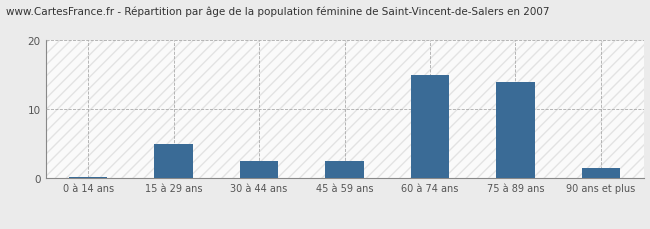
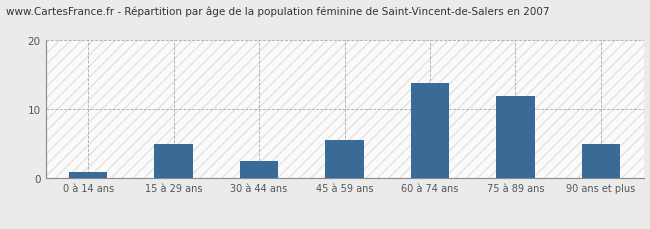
0 à 14 ans: 0.2 -> 1.0
45 à 59 ans: 2.5 -> 5.6
60 à 74 ans: 15.0 -> 13.8
75 à 89 ans: 14.0 -> 12.0
90 ans et plus: 1.5 -> 5.0
